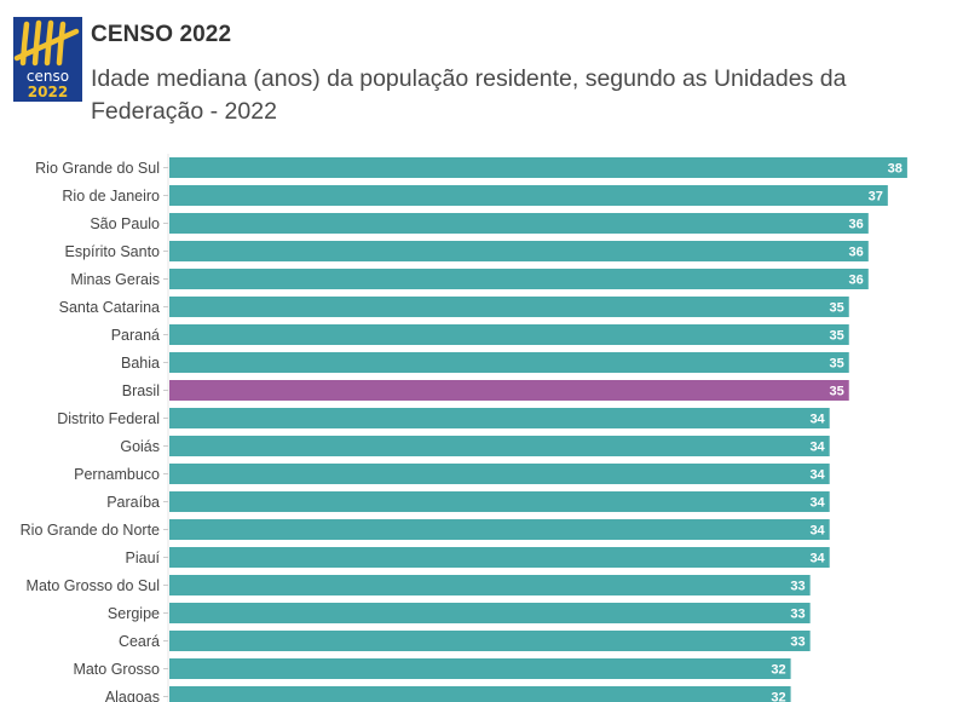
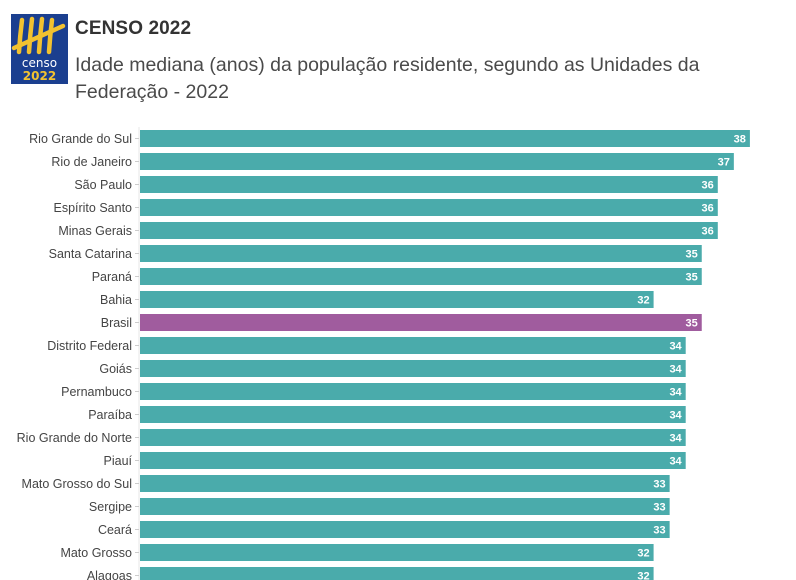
Bahia: 35 -> 32
